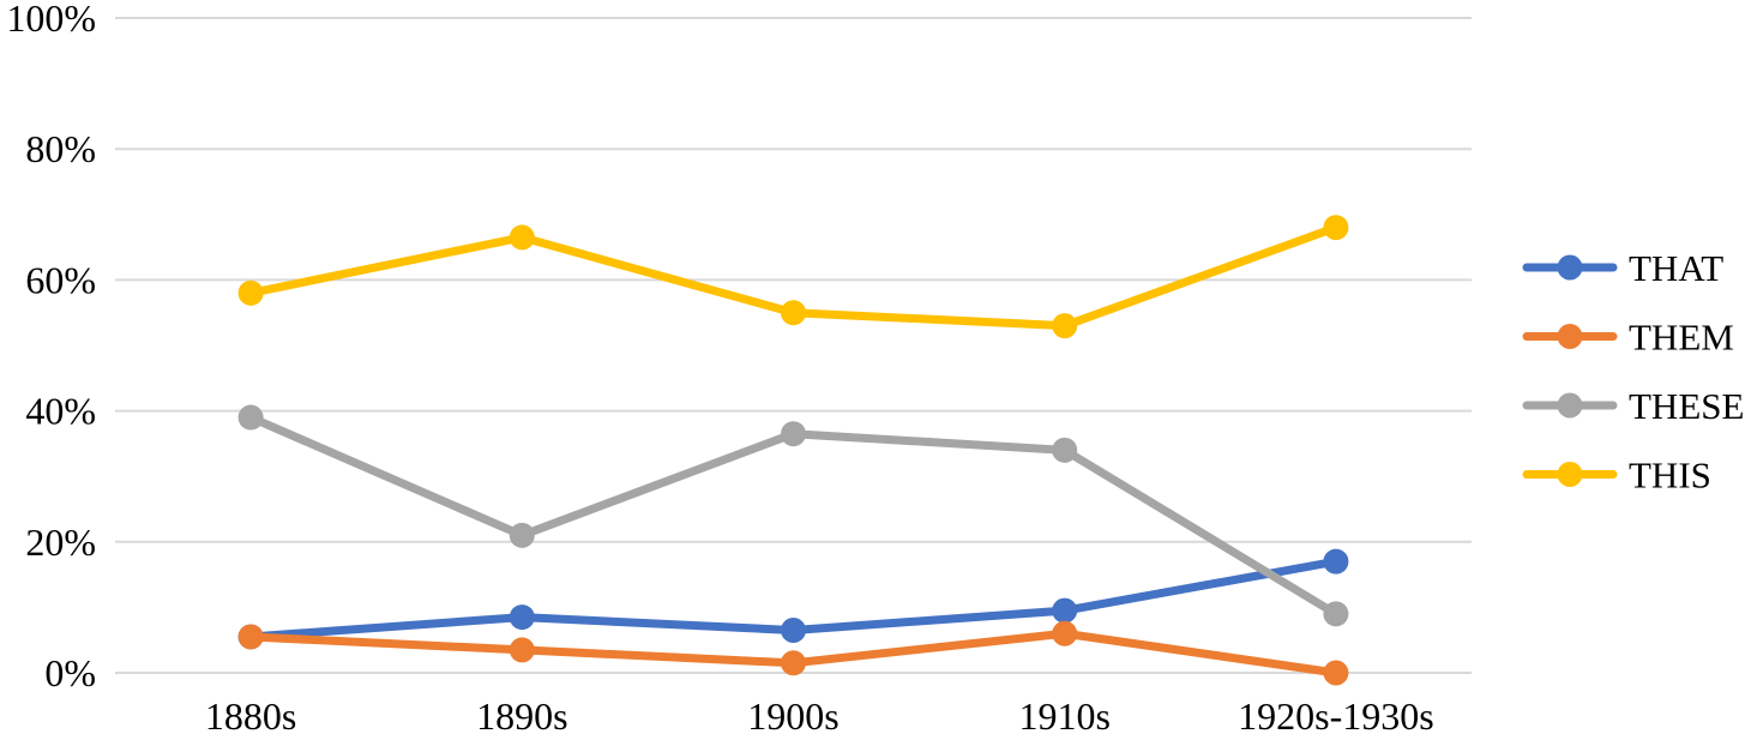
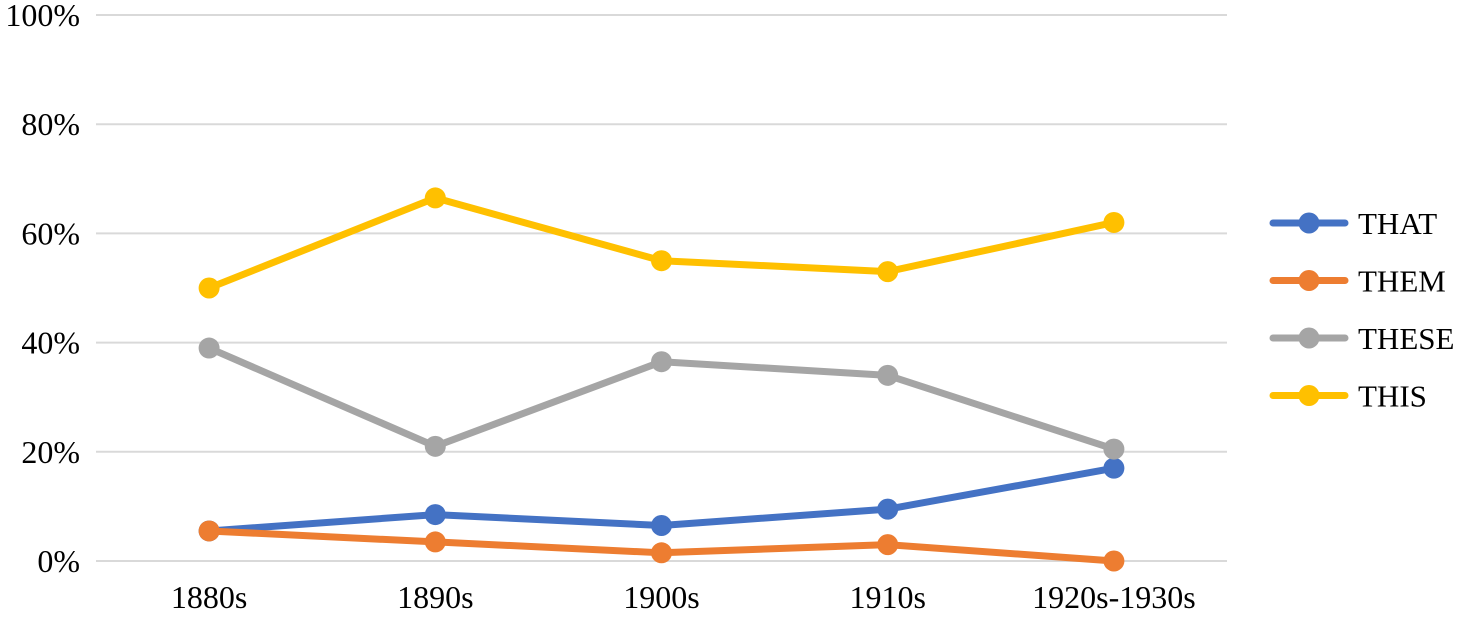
THIS/1880s: 58% -> 50%
THEM/1910s: 6% -> 3%
THESE/1920s-1930s: 9% -> 20%
THIS/1920s-1930s: 68% -> 62%
